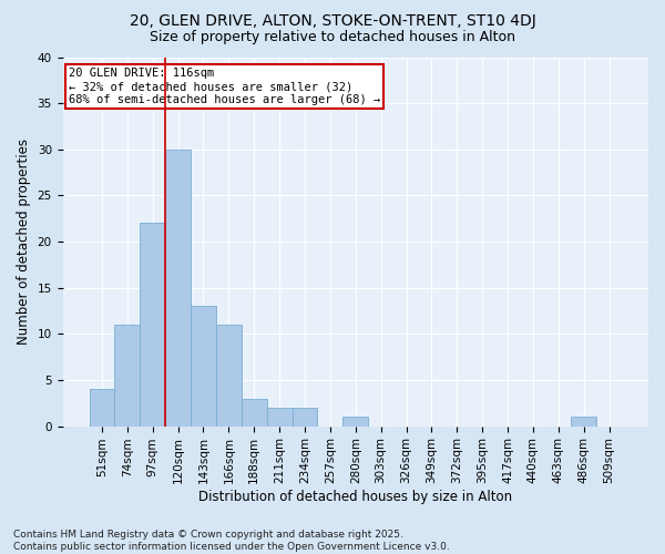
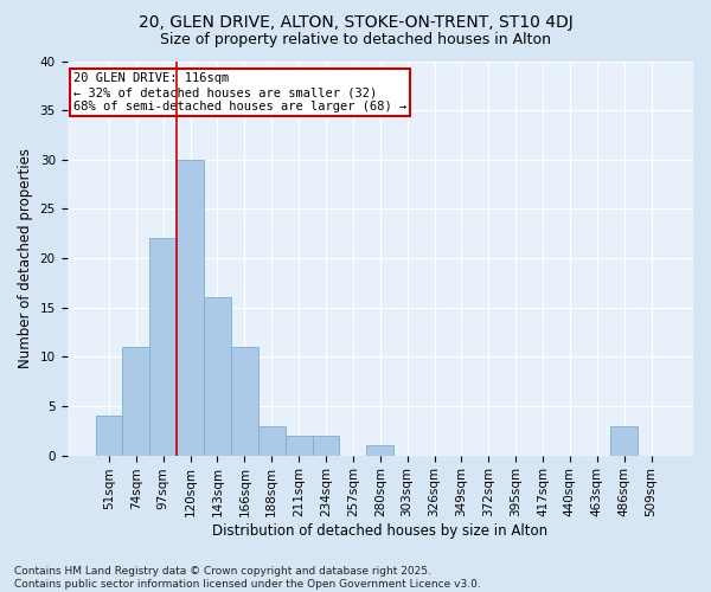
143sqm: 13 -> 16
486sqm: 1 -> 3
